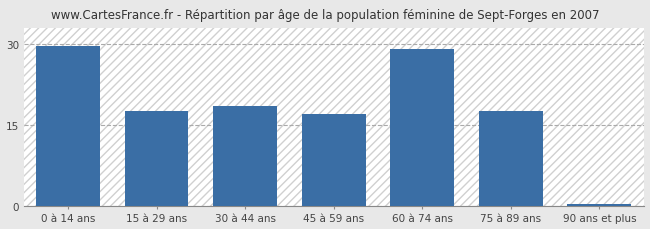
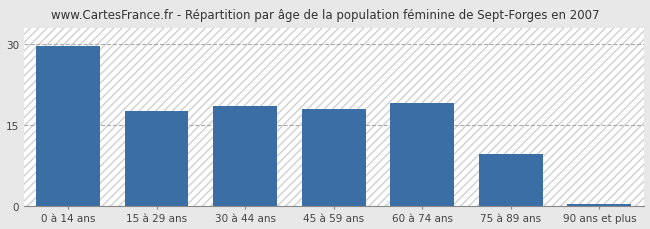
45 à 59 ans: 17.0 -> 18.0
60 à 74 ans: 29.0 -> 19.0
75 à 89 ans: 17.5 -> 9.6
